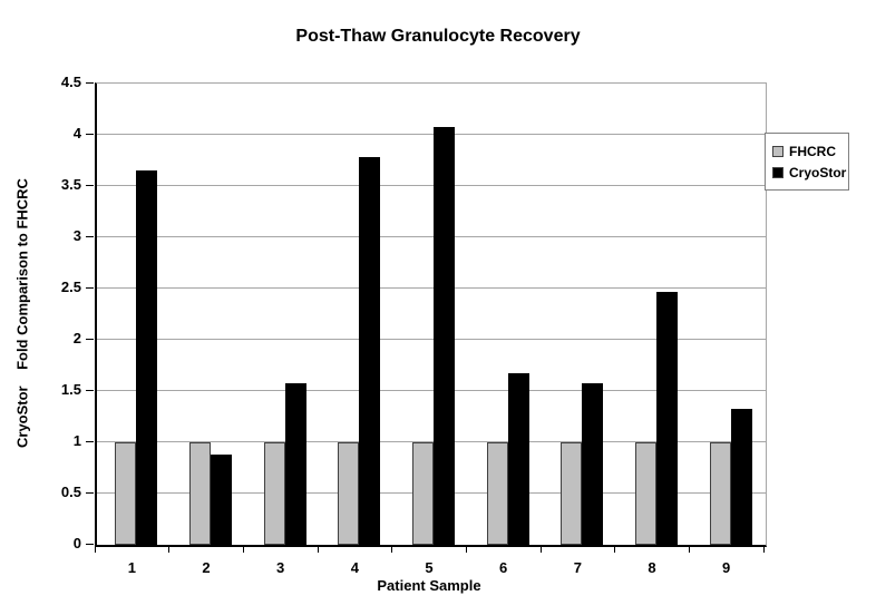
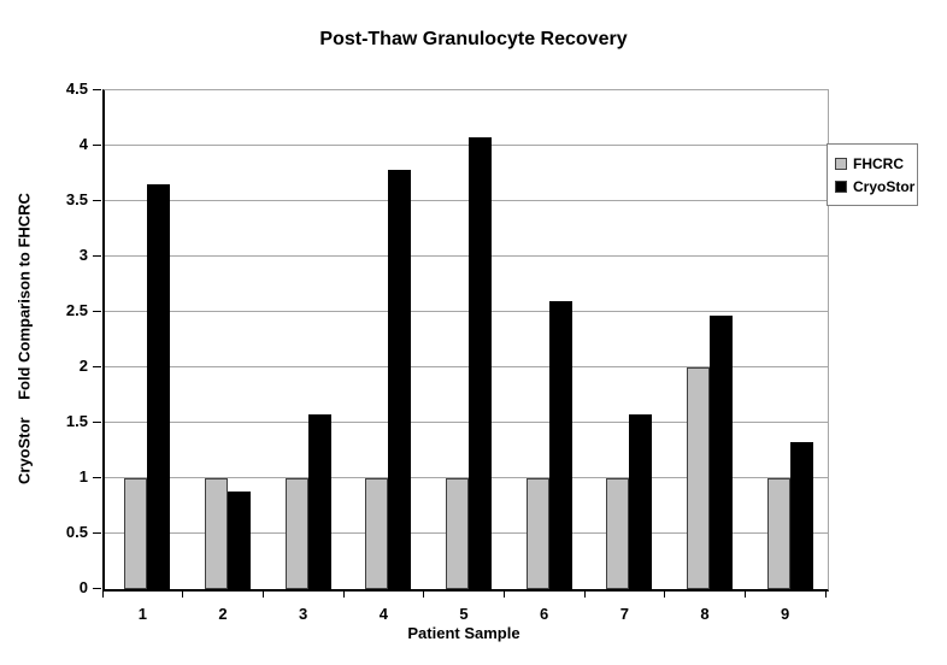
CryoStor/6: 1.7 -> 2.6
FHCRC/8: 1 -> 2
